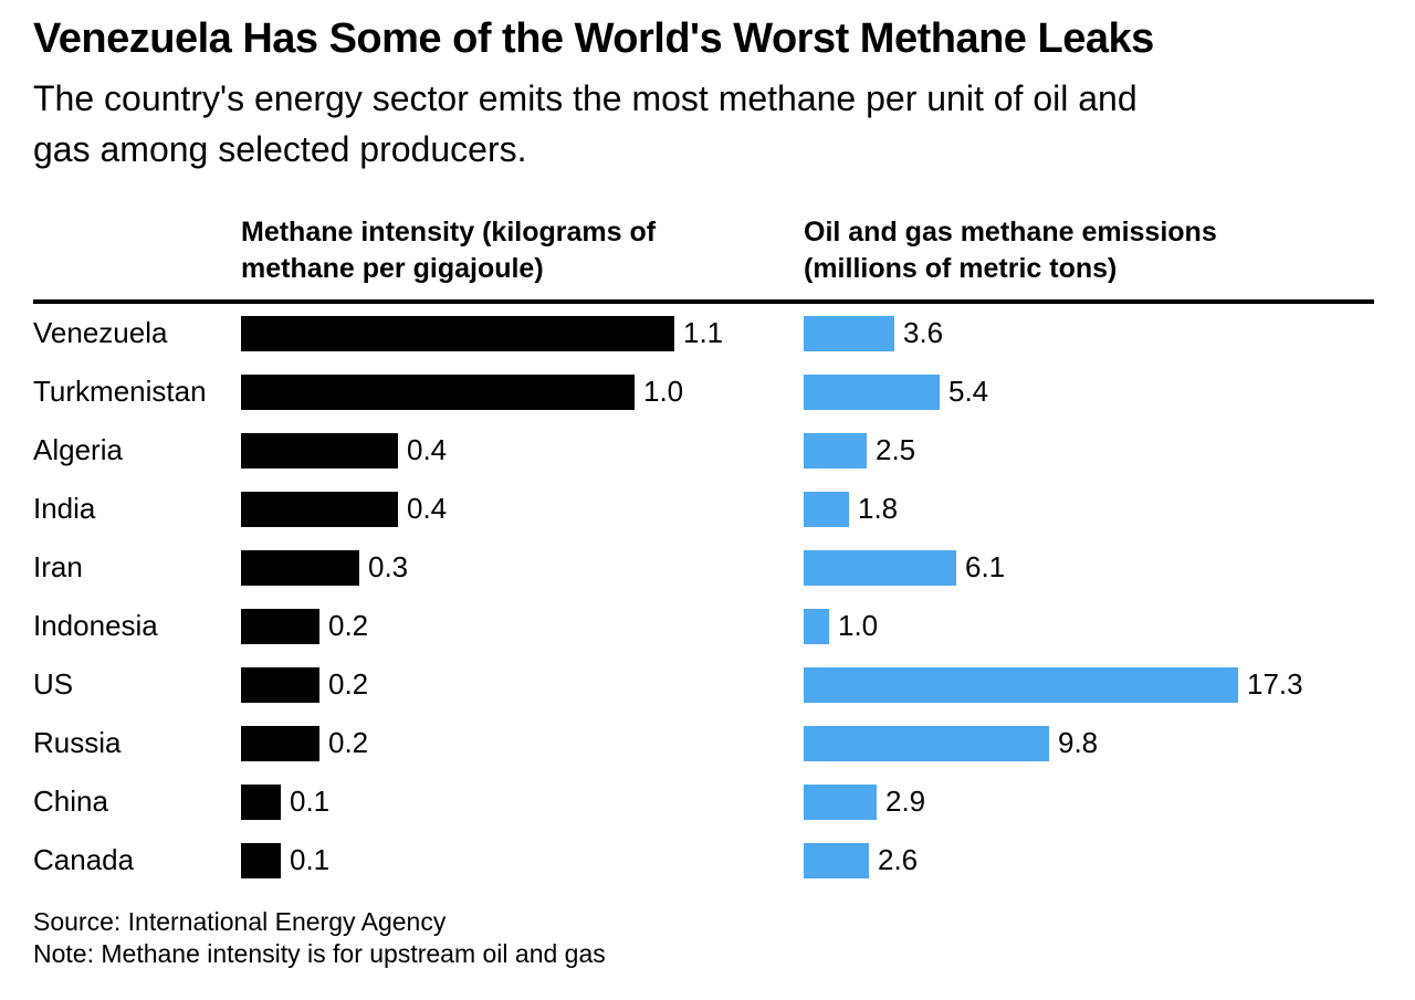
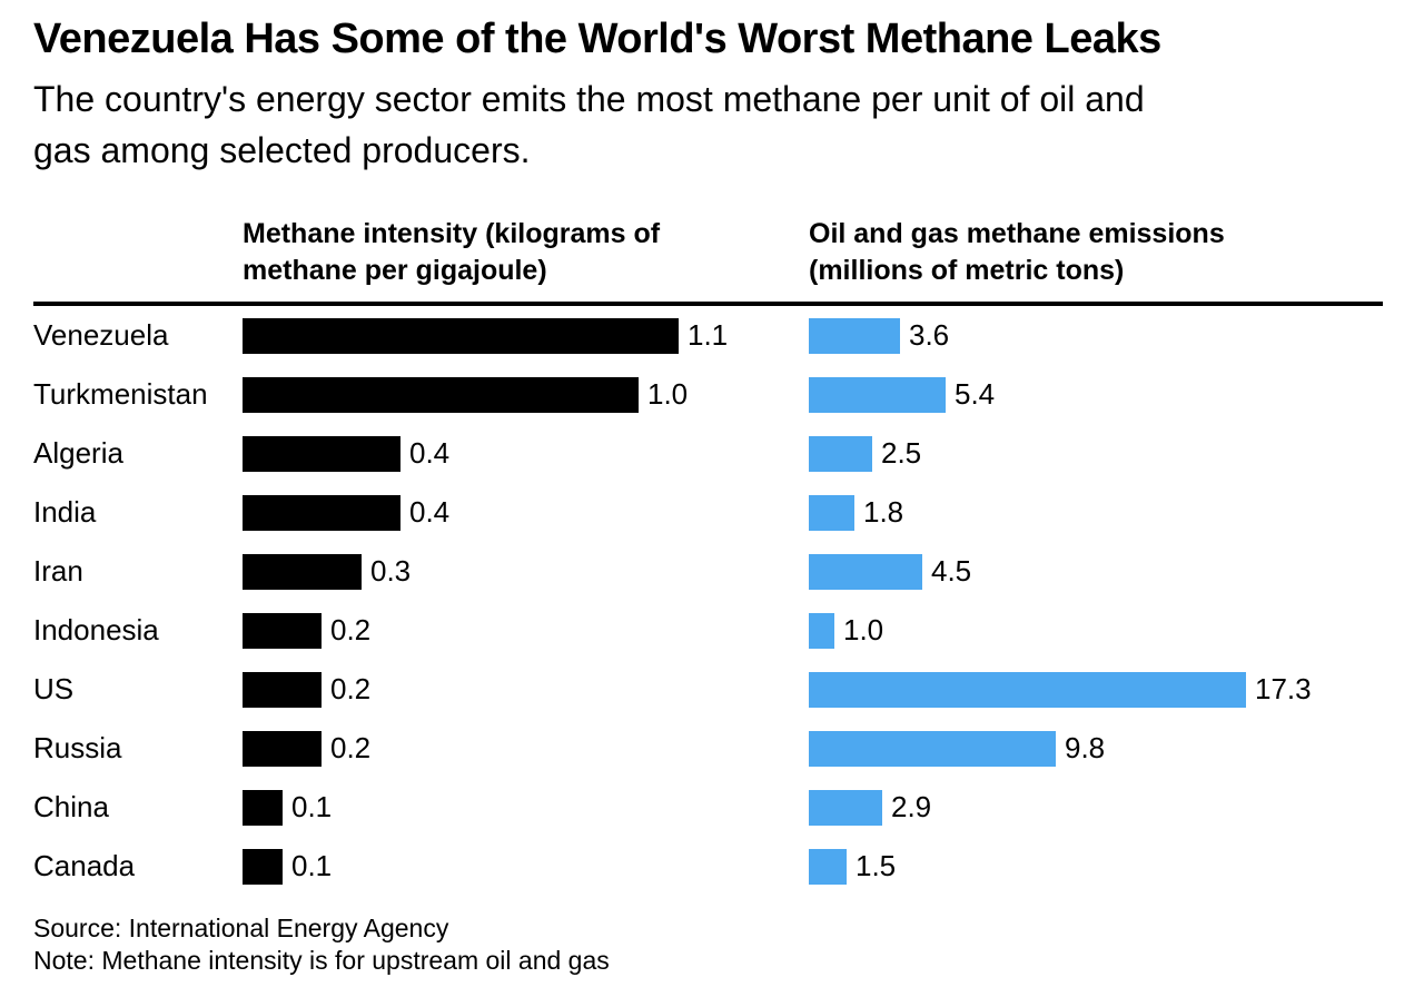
Oil and gas methane emissions (millions of metric tons)/Iran: 6.1 -> 4.5
Oil and gas methane emissions (millions of metric tons)/Canada: 2.6 -> 1.5
